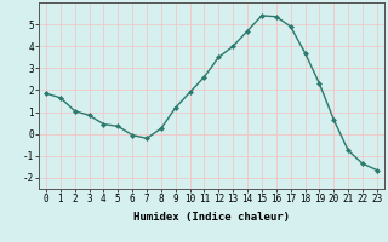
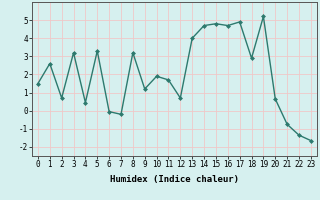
0: 1.9 -> 1.5
1: 1.6 -> 2.6
2: 1.1 -> 0.7
3: 0.8 -> 3.2
5: 0.3 -> 3.3
8: 0.2 -> 3.2
11: 2.6 -> 1.7
12: 3.5 -> 0.7
15: 5.4 -> 4.8
16: 5.3 -> 4.7
18: 3.7 -> 2.9
19: 2.3 -> 5.2
